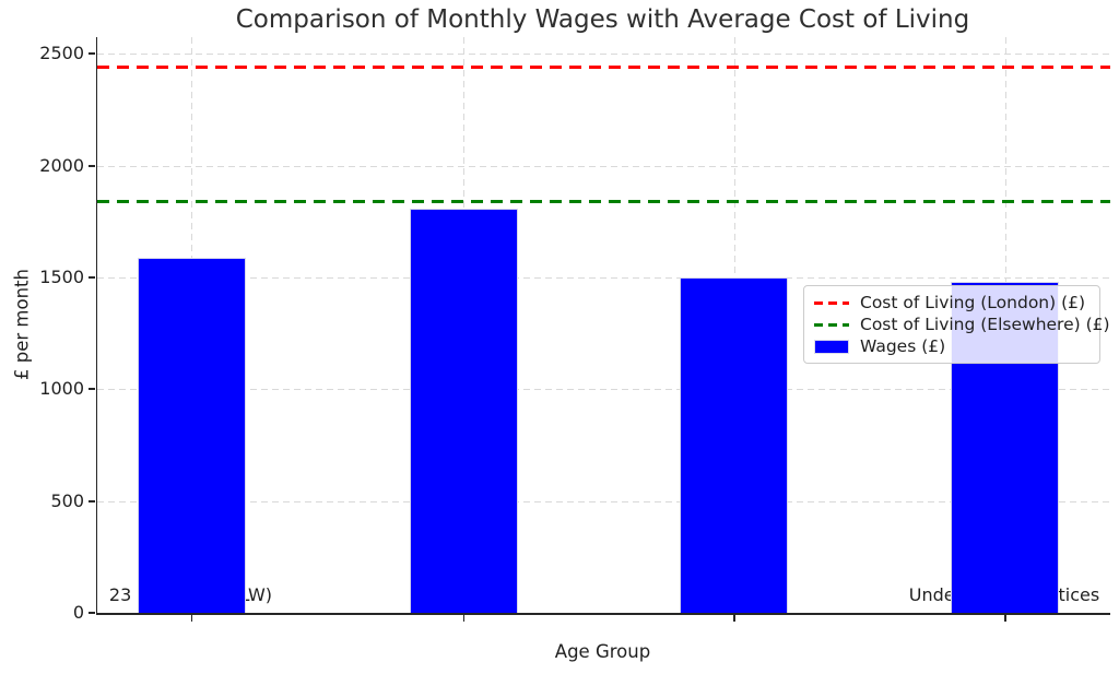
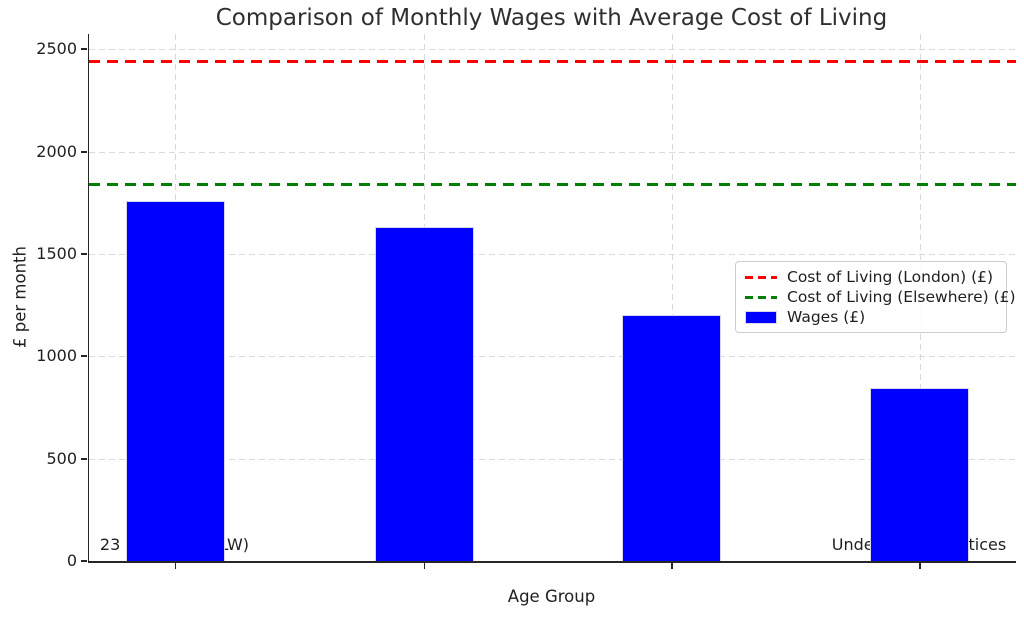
23 and over (NLW): 1590 -> 1760
21-22: 1810 -> 1630
18-20: 1500 -> 1200
Under 18/Apprentices: 1480 -> 840
